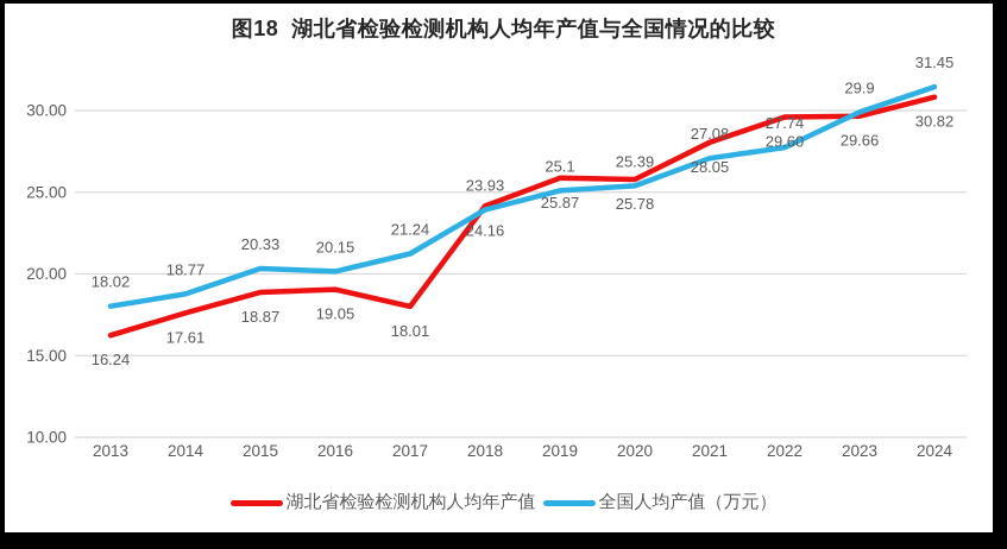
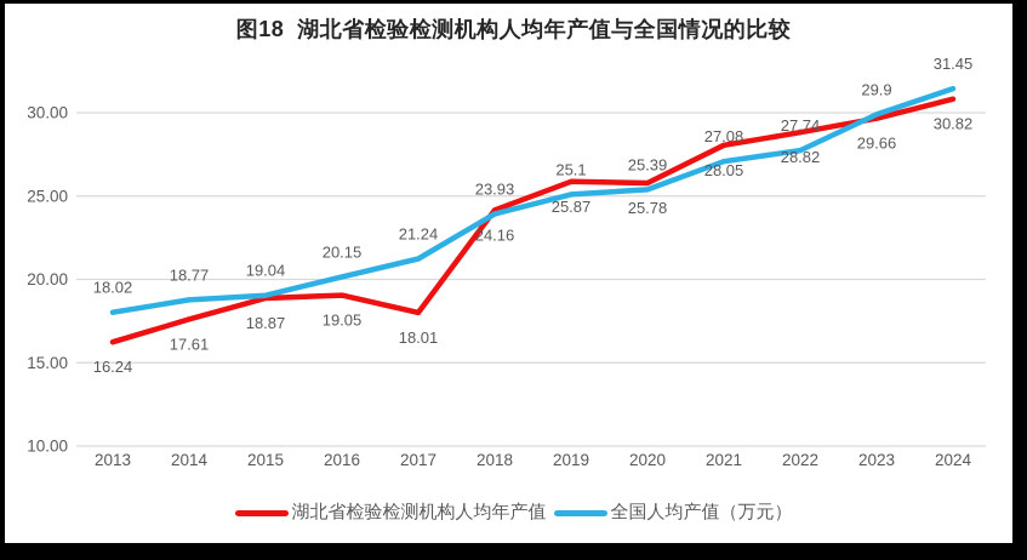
全国人均产值（万元）/2015: 20.33 -> 19.04
湖北省检验检测机构人均年产值/2022: 29.60 -> 28.82
